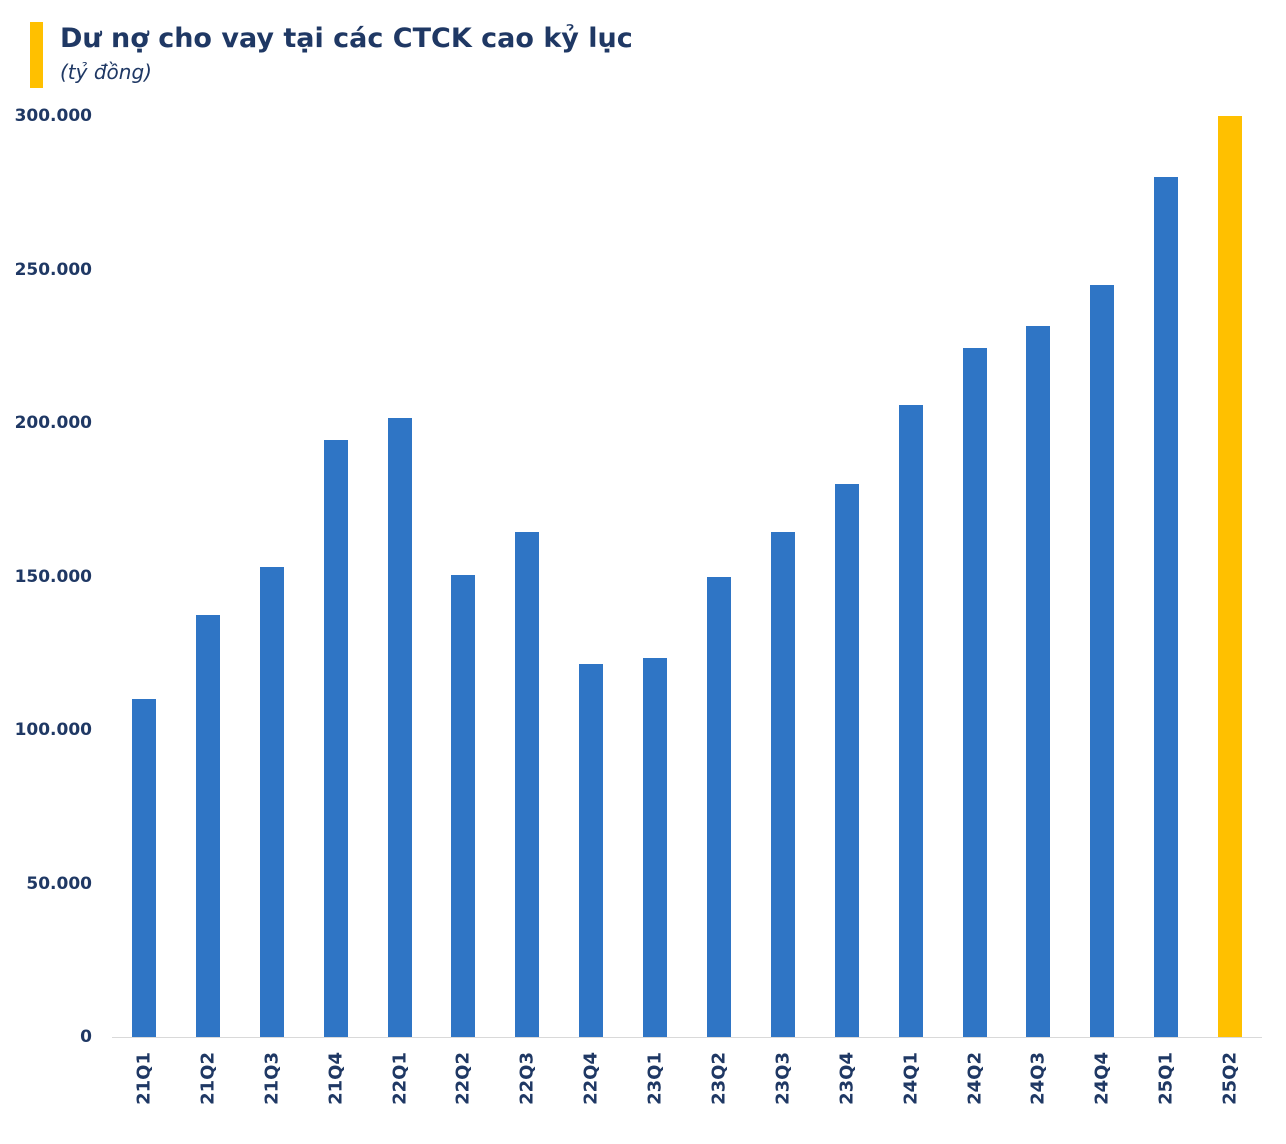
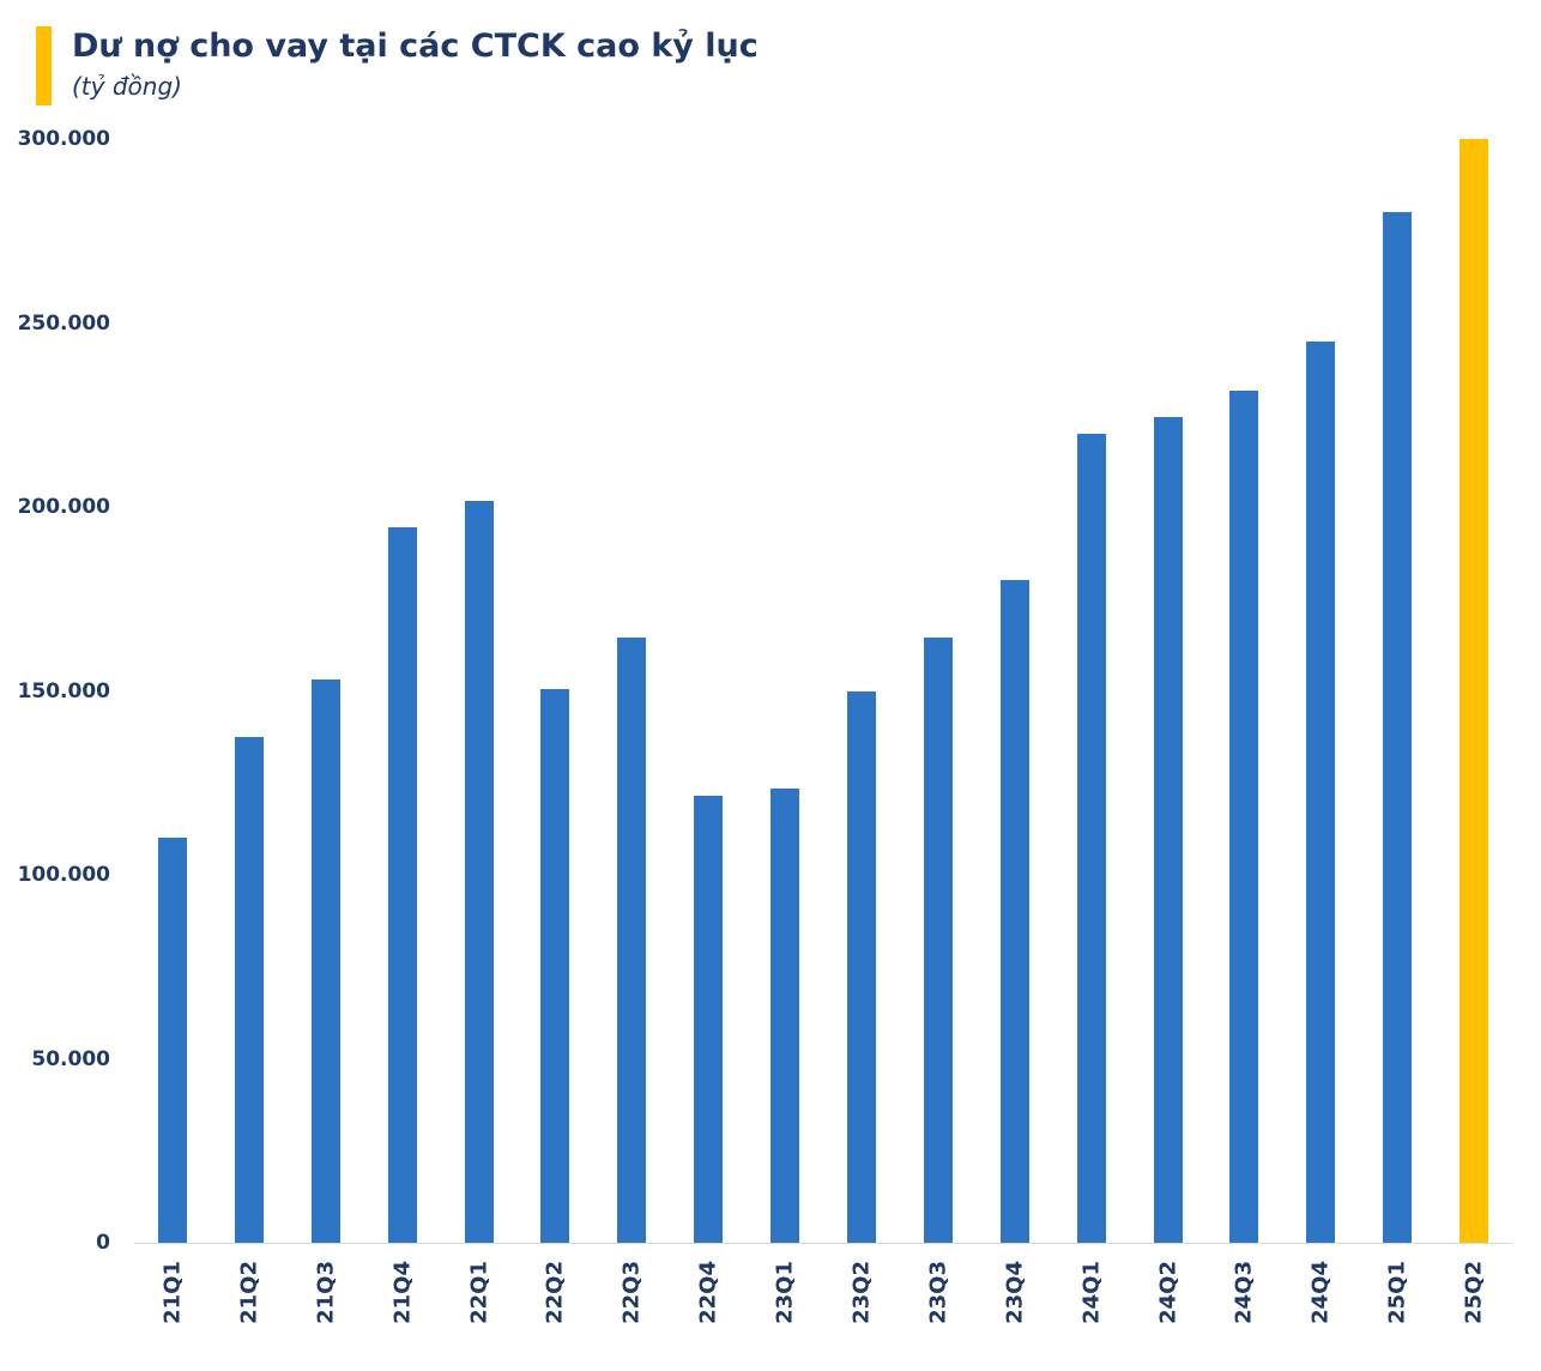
24Q1: 206000 -> 220000
